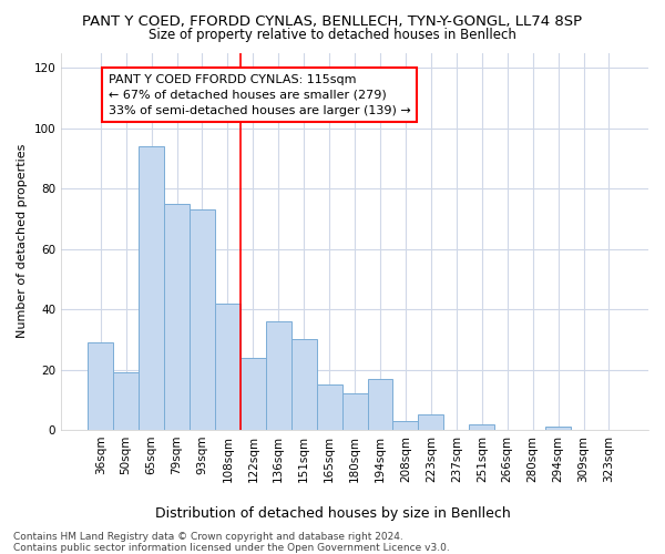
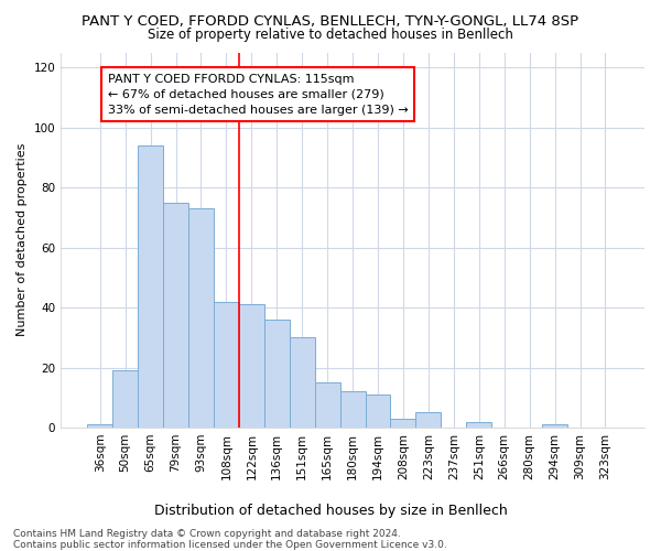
36sqm: 29 -> 1
122sqm: 24 -> 41
194sqm: 17 -> 11
